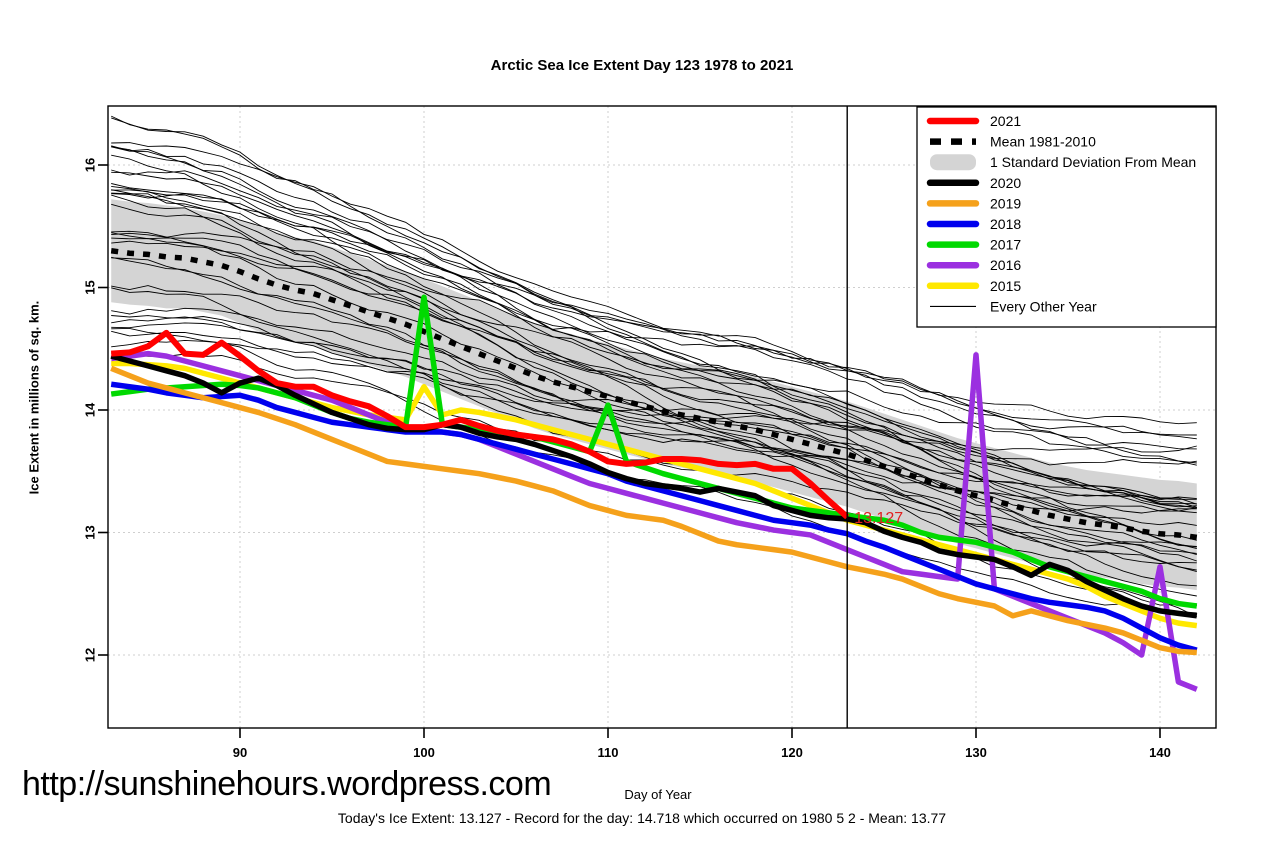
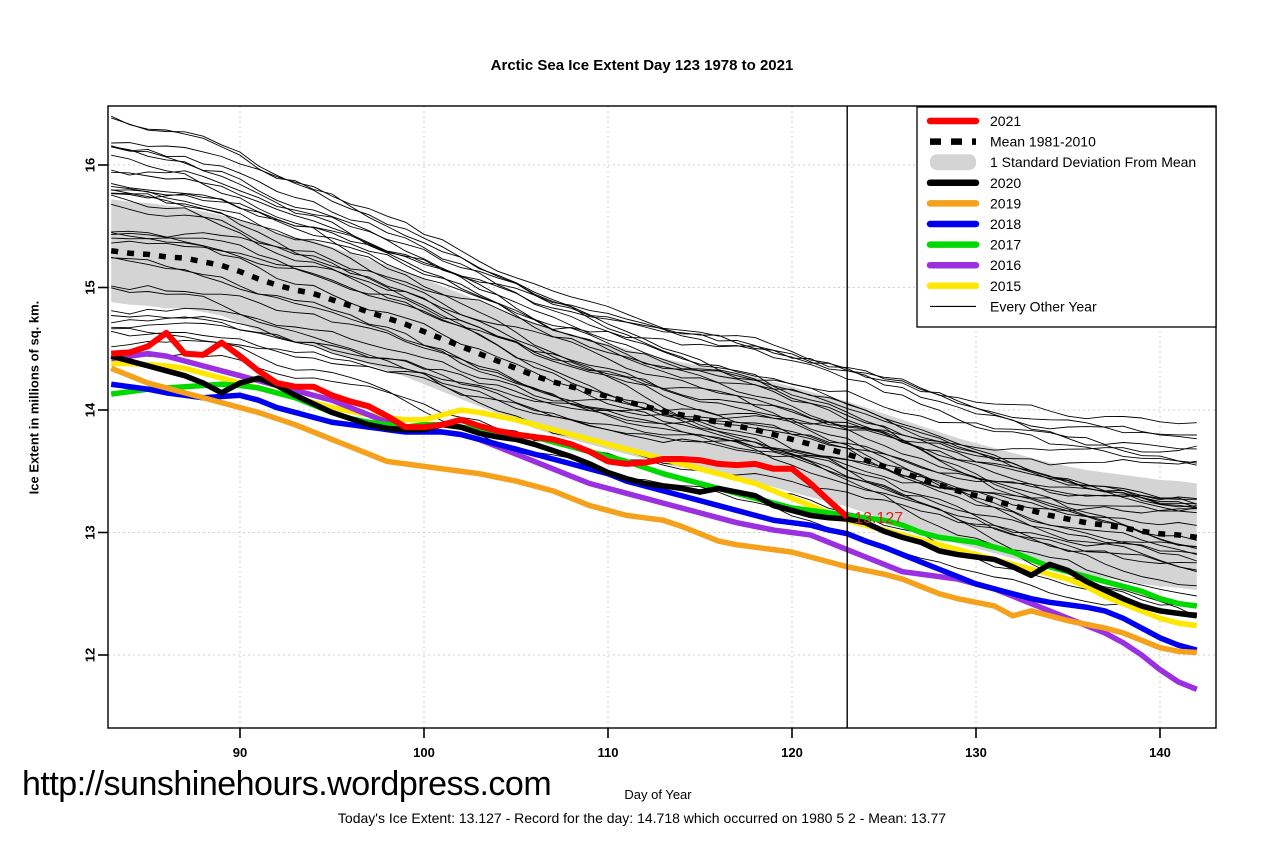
2017/100: 14.92 -> 13.88
2015/100: 14.19 -> 13.92
2017/110: 14.04 -> 13.62
2016/130: 14.45 -> 12.58
2016/140: 12.72 -> 11.88
